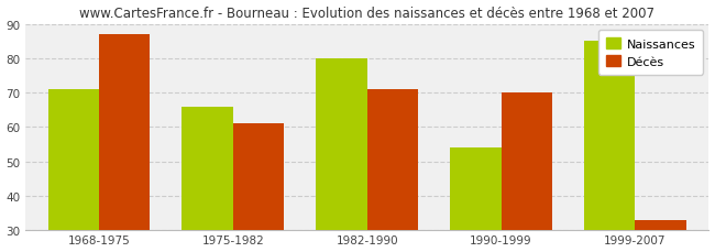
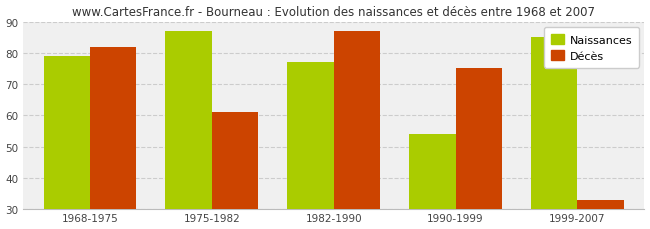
Naissances/1968-1975: 71 -> 79
Décès/1968-1975: 87 -> 82
Naissances/1975-1982: 66 -> 87
Naissances/1982-1990: 80 -> 77
Décès/1982-1990: 71 -> 87
Décès/1990-1999: 70 -> 75
